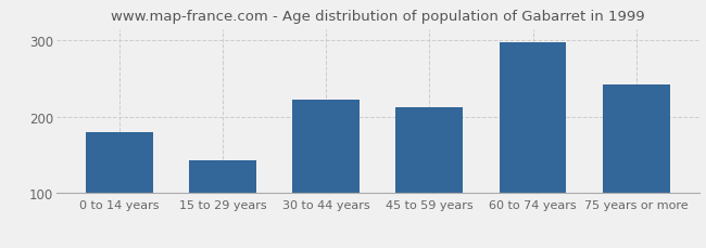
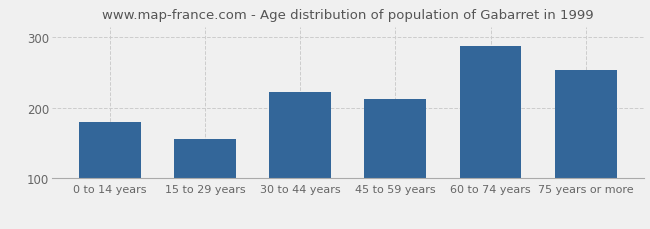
15 to 29 years: 143 -> 156
60 to 74 years: 298 -> 288
75 years or more: 242 -> 254
